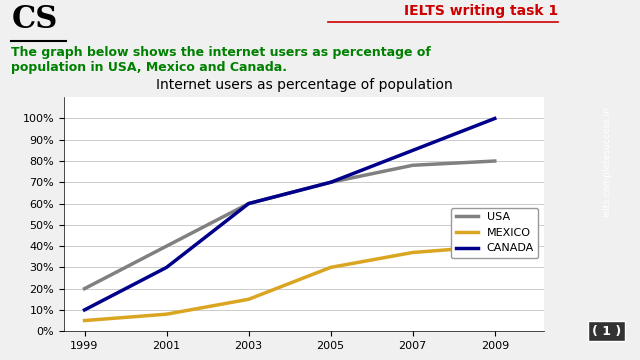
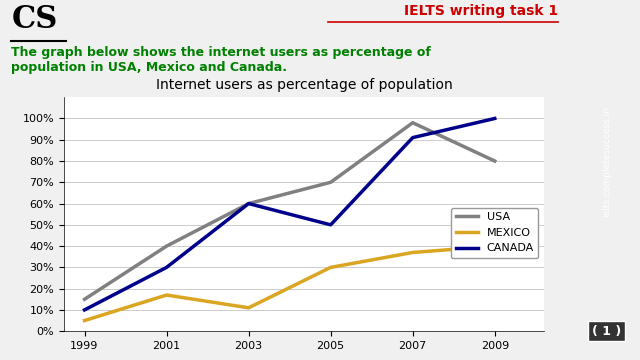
USA/1999: 20% -> 15%
MEXICO/2001: 8% -> 17%
MEXICO/2003: 15% -> 11%
CANADA/2005: 70% -> 50%
USA/2007: 78% -> 98%
CANADA/2007: 85% -> 91%
